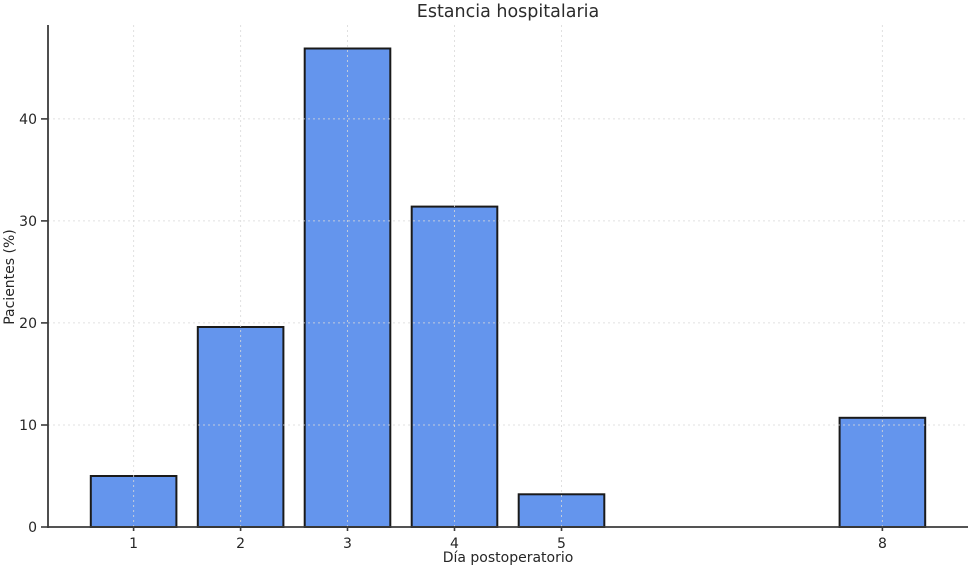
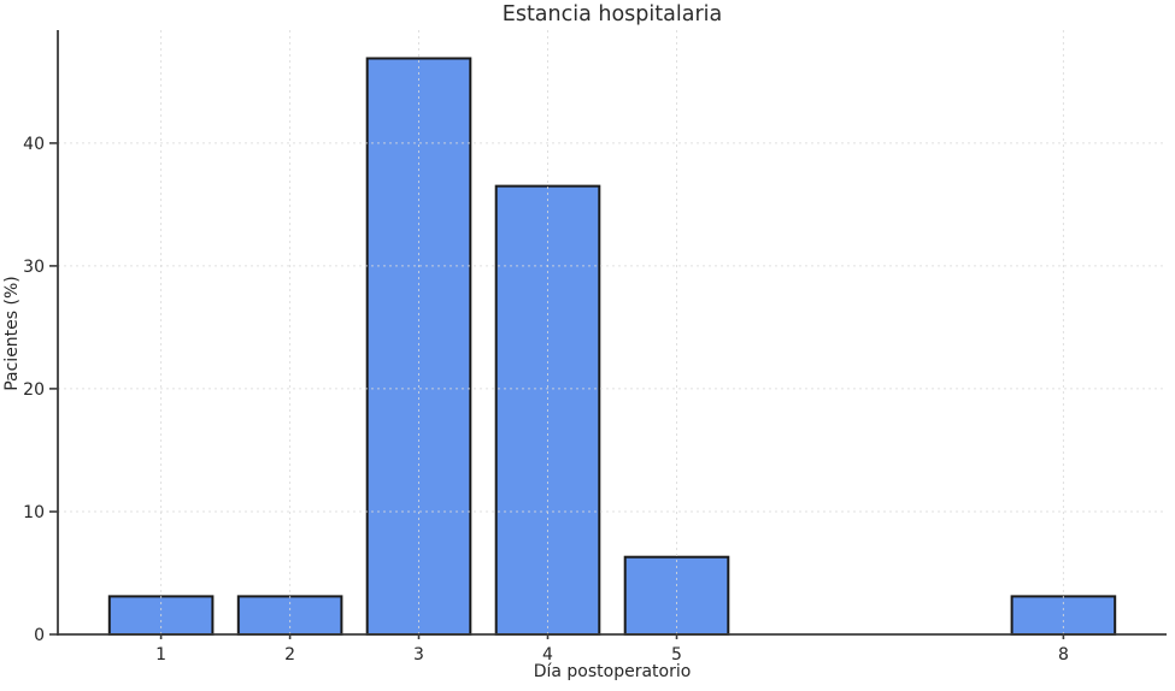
1: 5.0 -> 3.1
2: 19.6 -> 3.1
4: 31.4 -> 36.5
5: 3.2 -> 6.3
8: 10.7 -> 3.1
